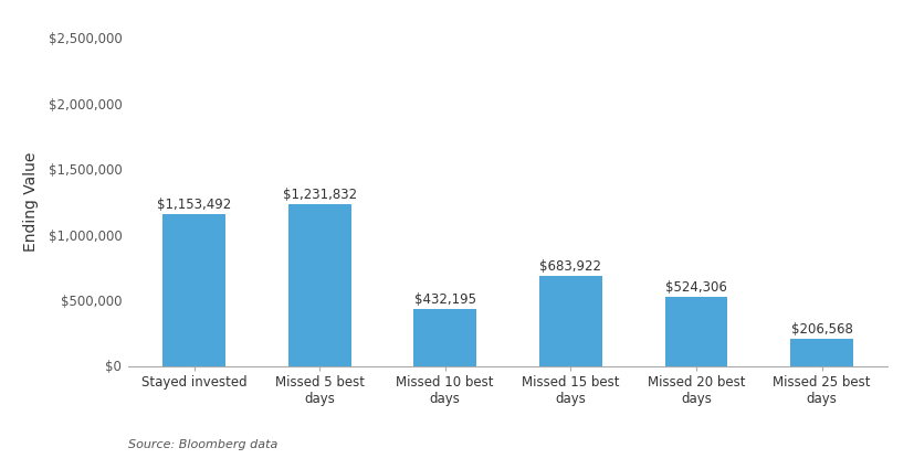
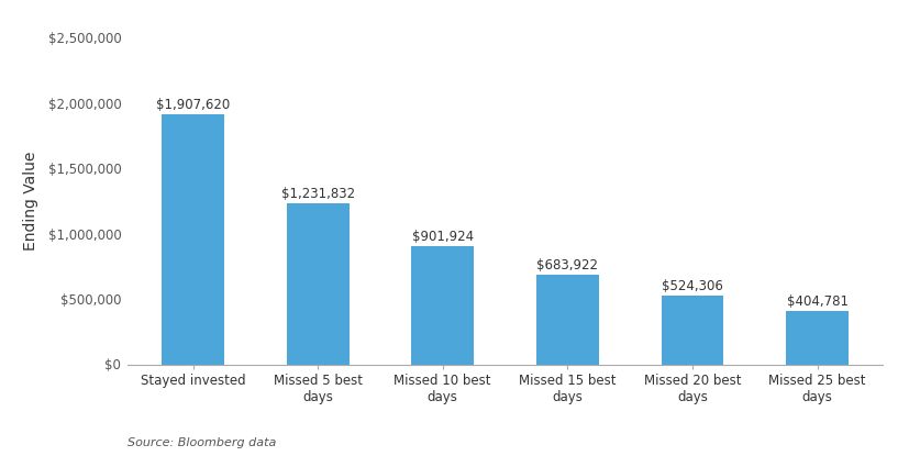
Stayed invested: $1,153,492 -> $1,907,620
Missed 10 best days: $432,195 -> $901,924
Missed 25 best days: $206,568 -> $404,781
